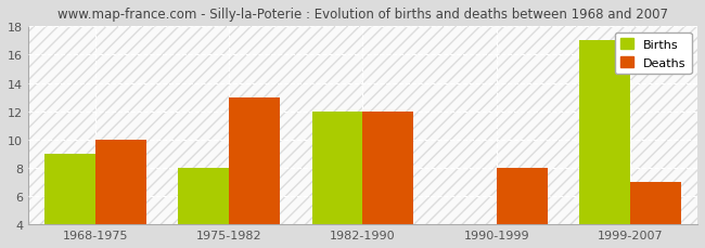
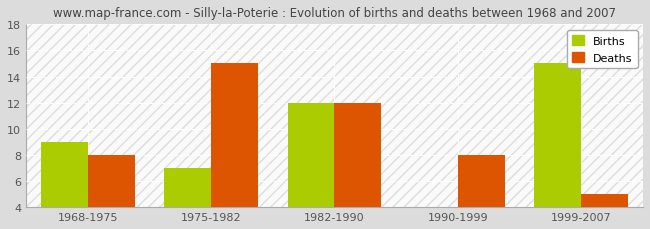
Deaths/1968-1975: 10 -> 8
Births/1975-1982: 8 -> 7
Deaths/1975-1982: 13 -> 15
Births/1999-2007: 17 -> 15
Deaths/1999-2007: 7 -> 5
